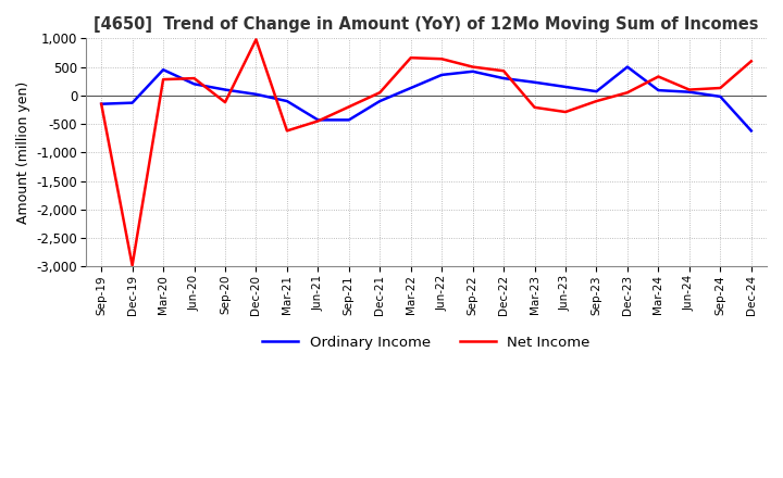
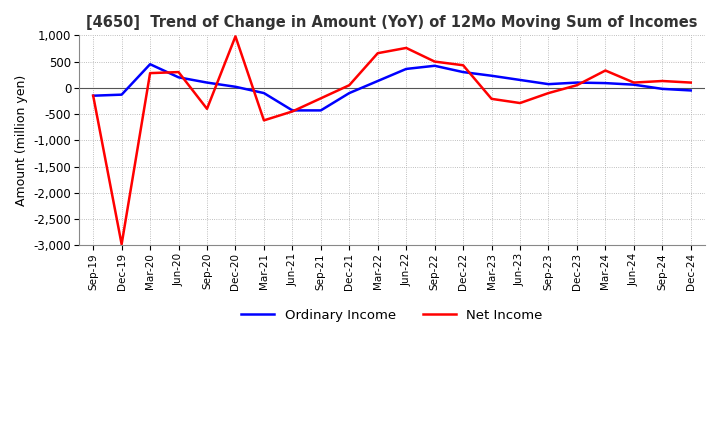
Net Income/Sep-20: -120 -> -400
Net Income/Jun-22: 640 -> 760
Ordinary Income/Dec-23: 500 -> 100
Ordinary Income/Dec-24: -620 -> -50
Net Income/Dec-24: 600 -> 100
